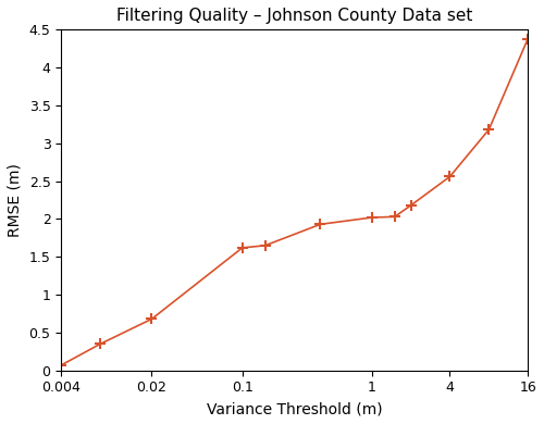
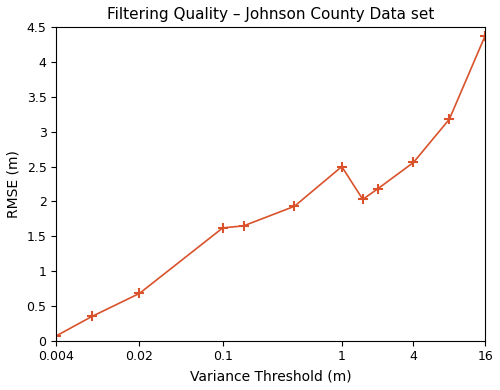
1: 2.02 -> 2.50
